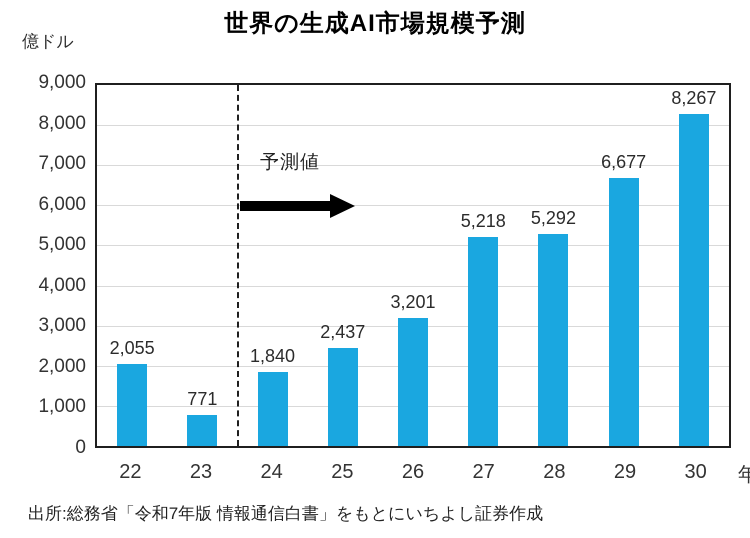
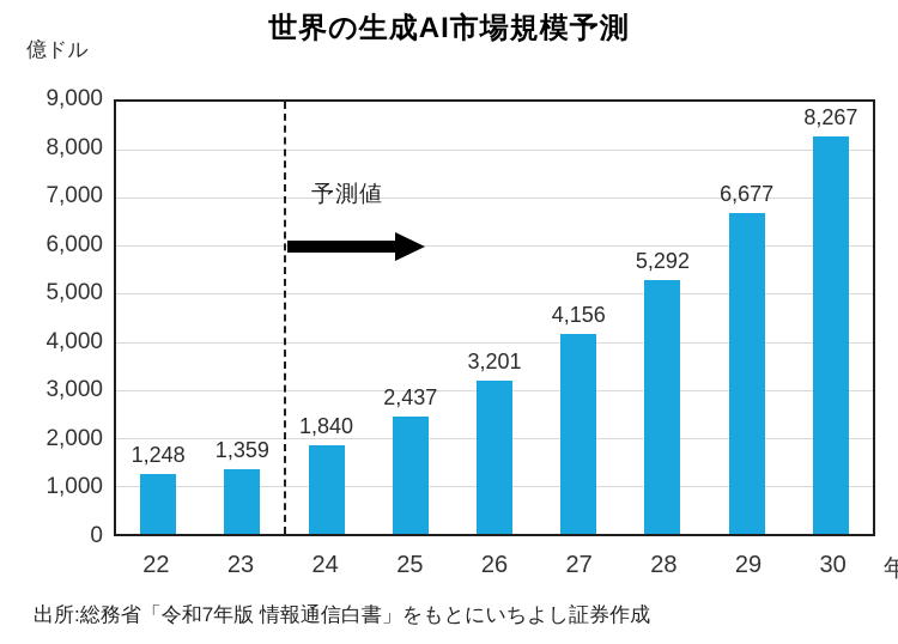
22: 2,055 -> 1,248
23: 771 -> 1,359
27: 5,218 -> 4,156
